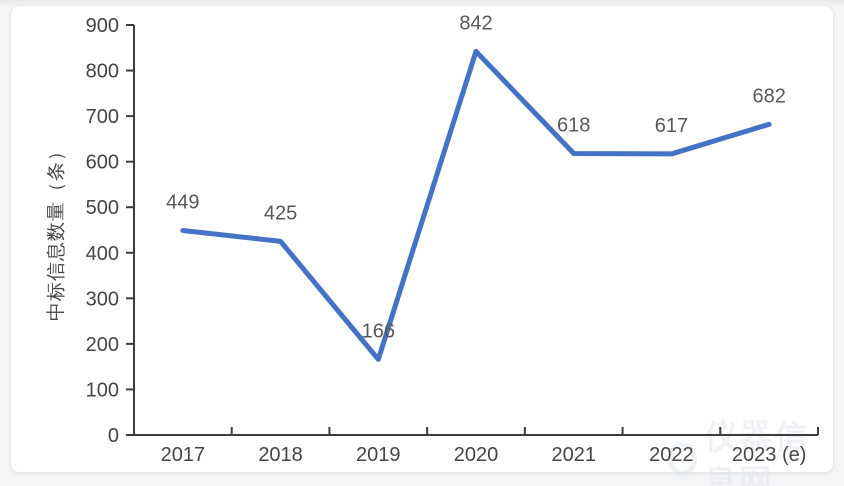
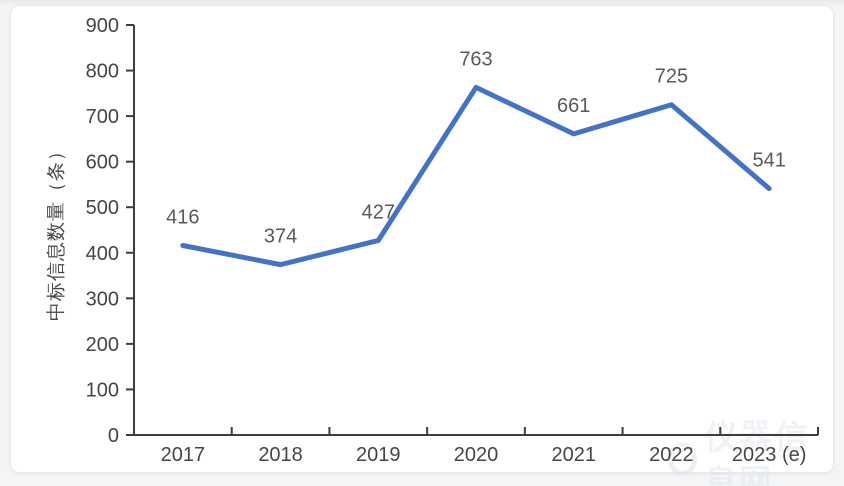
2017: 449 -> 416
2018: 425 -> 374
2019: 166 -> 427
2020: 842 -> 763
2021: 618 -> 661
2022: 617 -> 725
2023 (e): 682 -> 541
